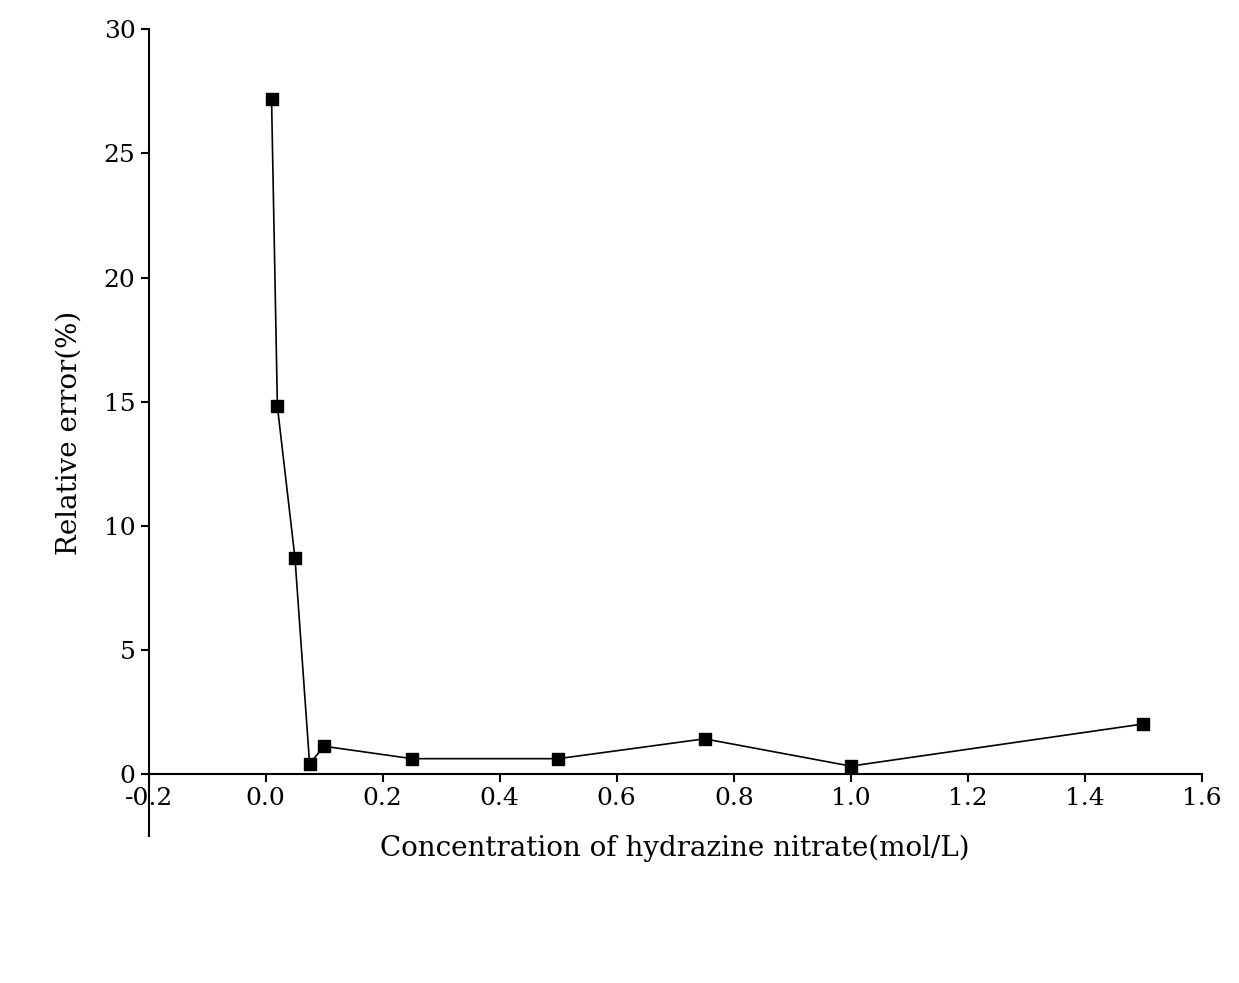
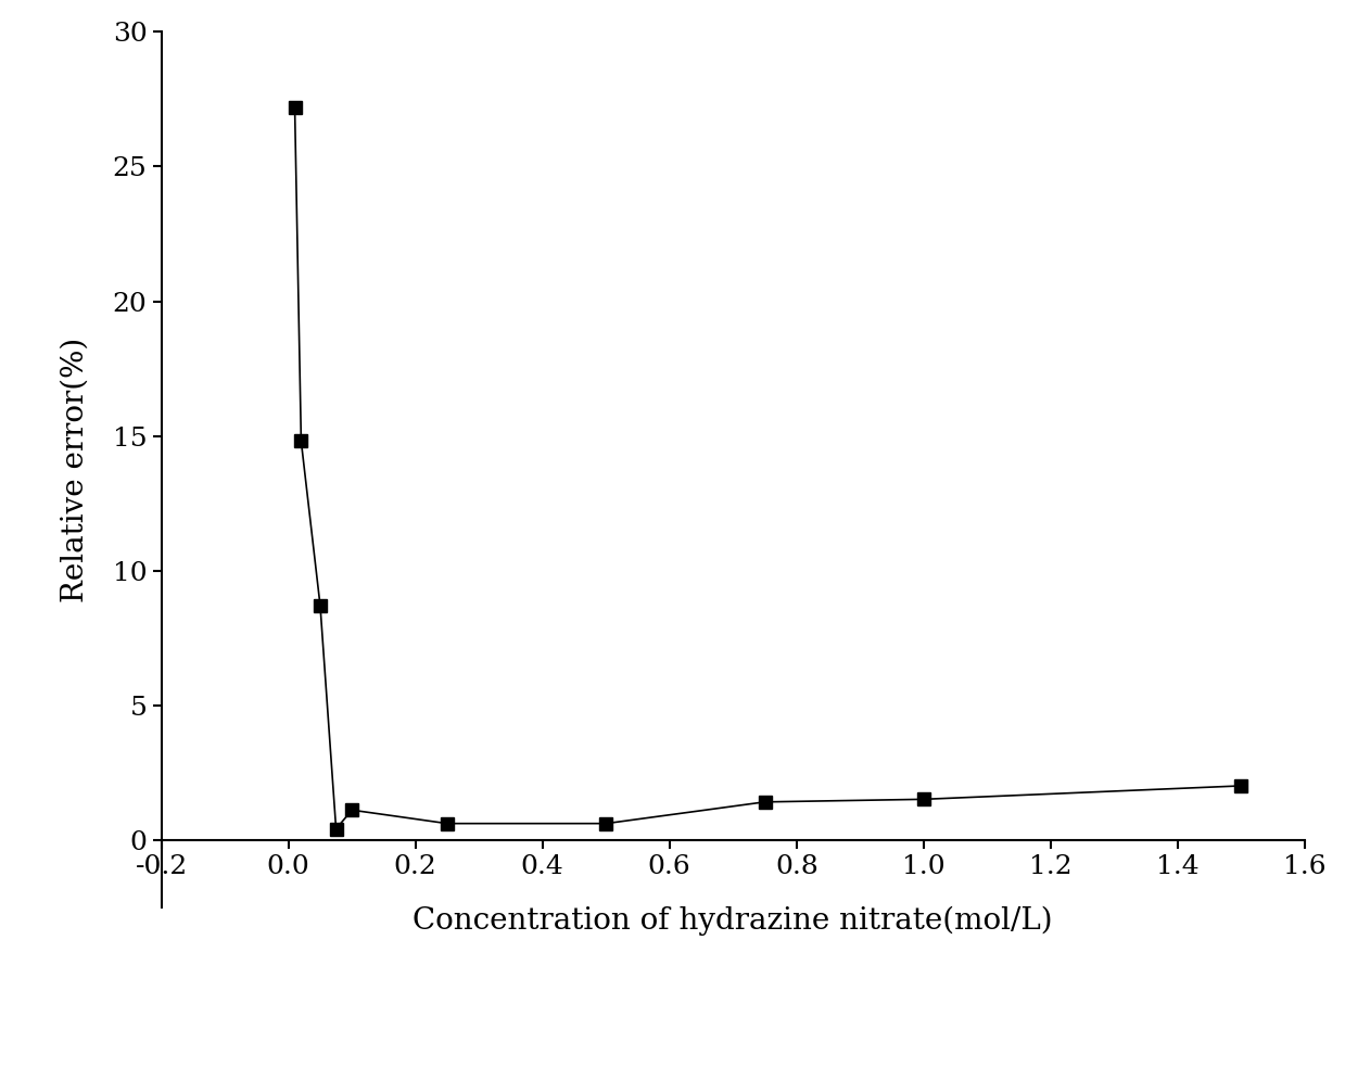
1.0: 0.3 -> 1.5
